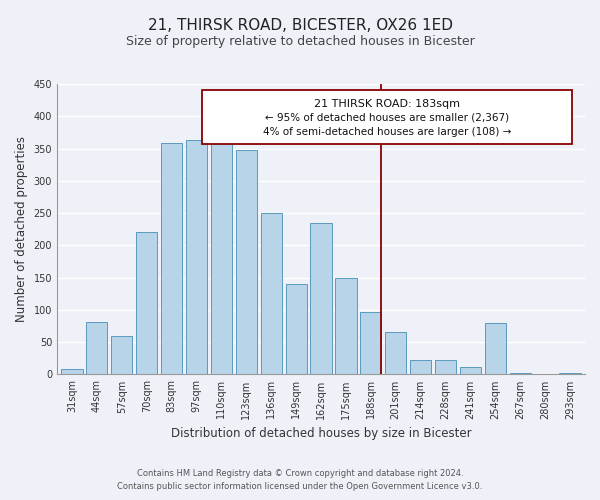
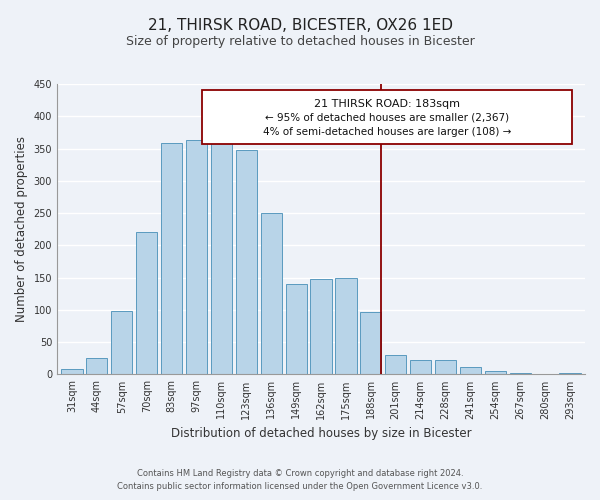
44sqm: 82 -> 25
57sqm: 60 -> 99
162sqm: 234 -> 148
201sqm: 66 -> 30
254sqm: 80 -> 5
